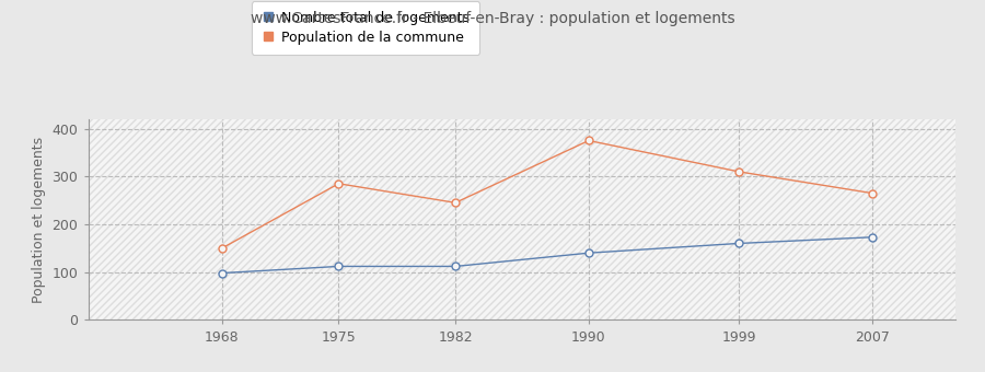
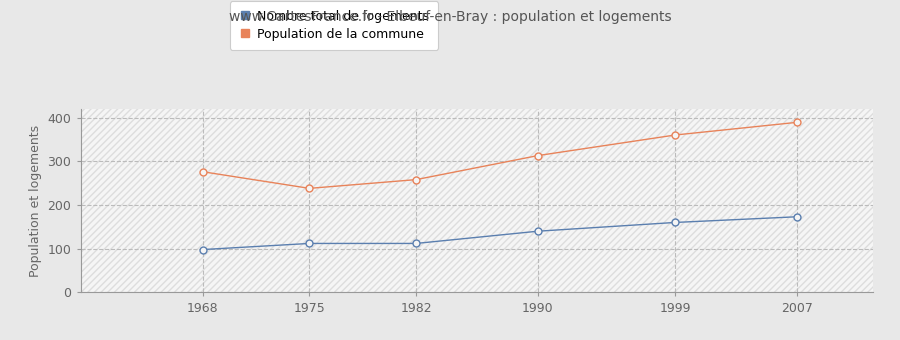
Population de la commune/1968: 150 -> 276
Population de la commune/1975: 285 -> 238
Population de la commune/1982: 245 -> 258
Population de la commune/1990: 375 -> 313
Population de la commune/1999: 310 -> 360
Population de la commune/2007: 265 -> 389
